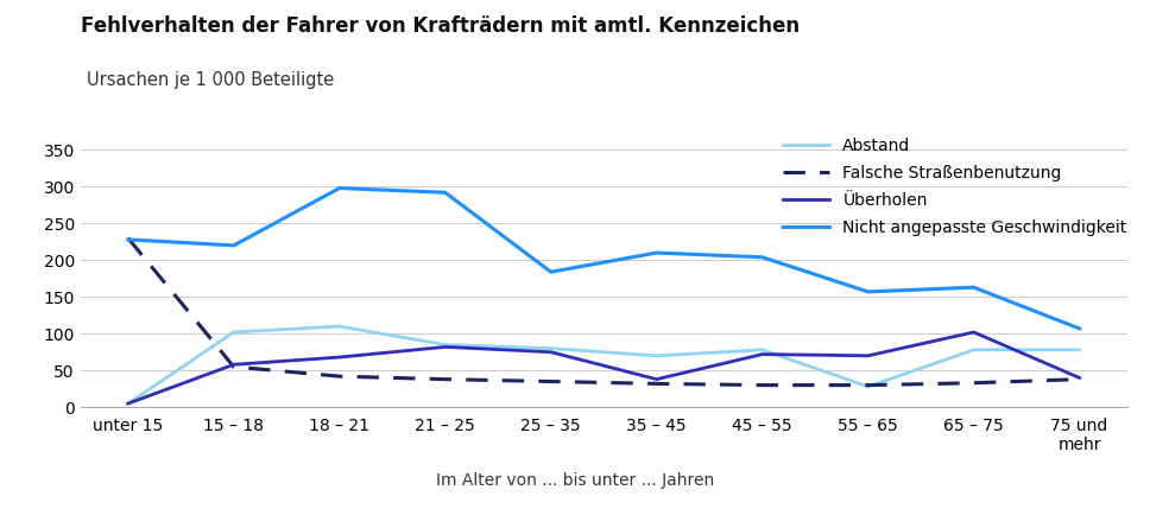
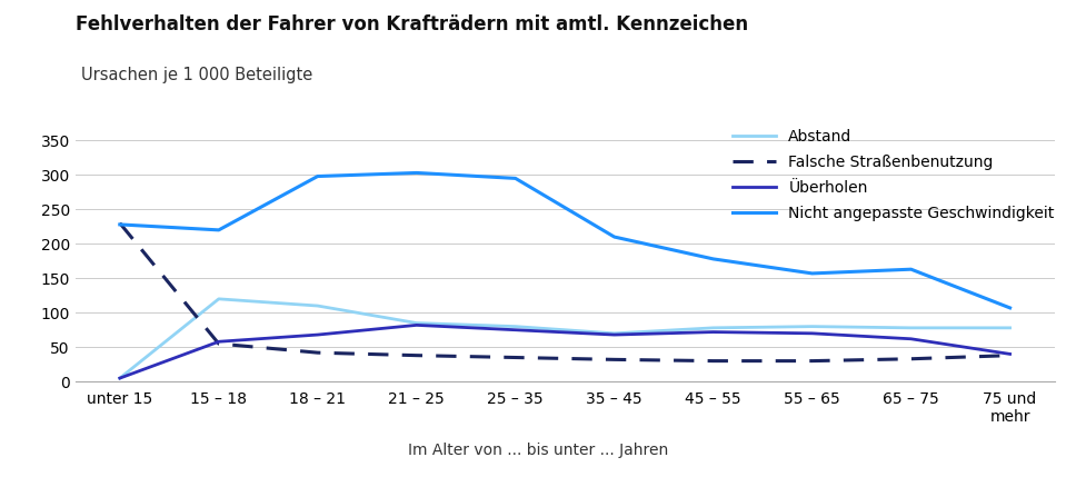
Abstand/15 – 18: 102 -> 120
Nicht angepasste Geschwindigkeit/21 – 25: 292 -> 303
Nicht angepasste Geschwindigkeit/25 – 35: 184 -> 295
Überholen/35 – 45: 38 -> 68
Nicht angepasste Geschwindigkeit/45 – 55: 204 -> 178
Abstand/55 – 65: 28 -> 80
Überholen/65 – 75: 102 -> 62
